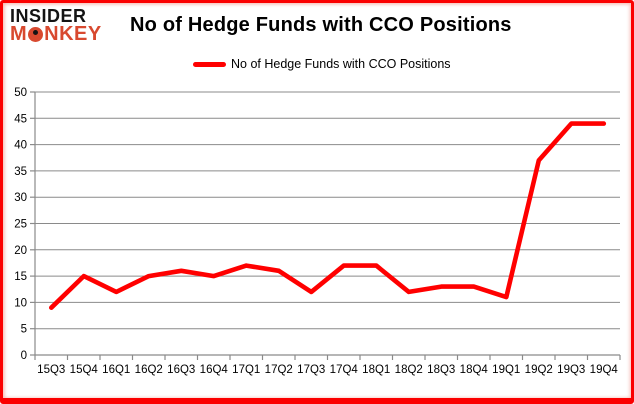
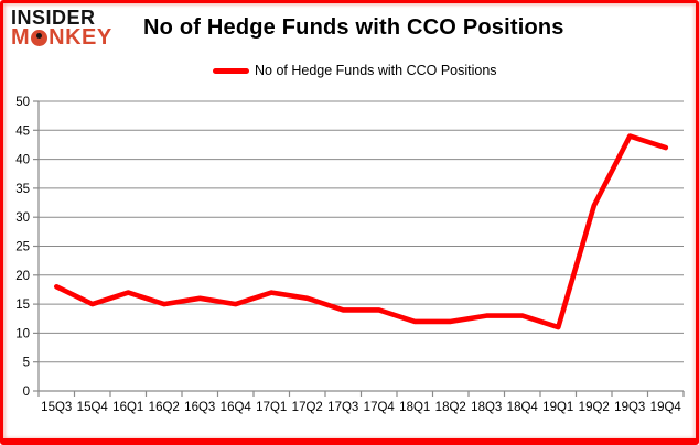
15Q3: 9 -> 18
16Q1: 12 -> 17
17Q3: 12 -> 14
17Q4: 17 -> 14
18Q1: 17 -> 12
19Q2: 37 -> 32
19Q4: 44 -> 42
